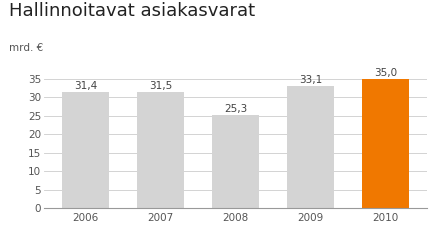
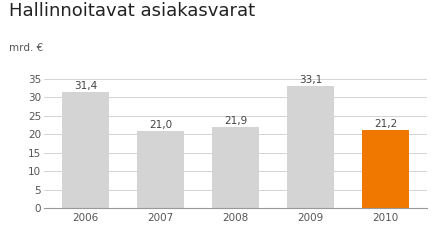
2007: 31,5 -> 21,0
2008: 25,3 -> 21,9
2010: 35,0 -> 21,2
